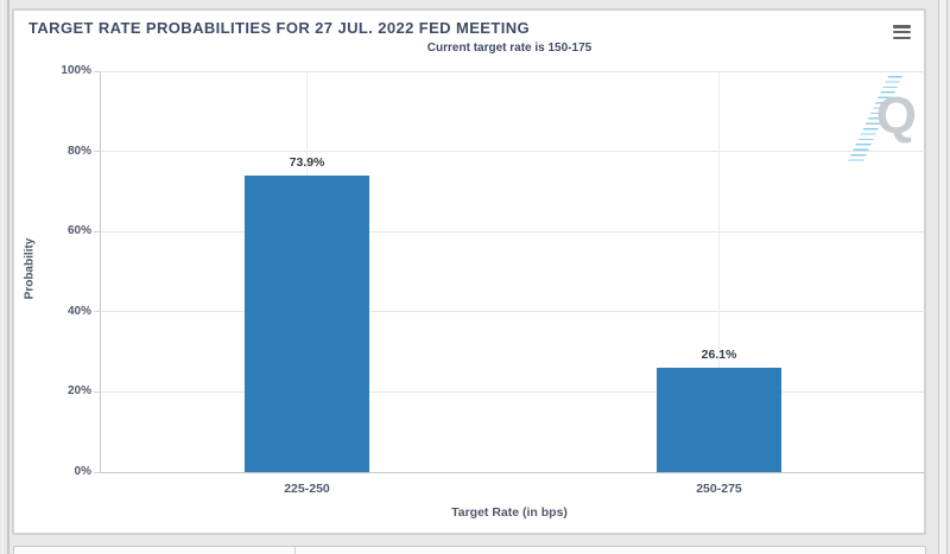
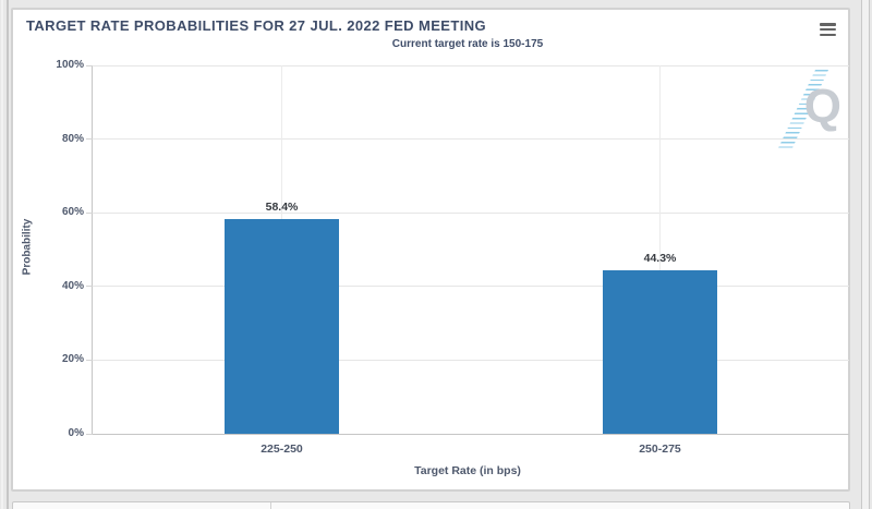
225-250: 73.9% -> 58.4%
250-275: 26.1% -> 44.3%
